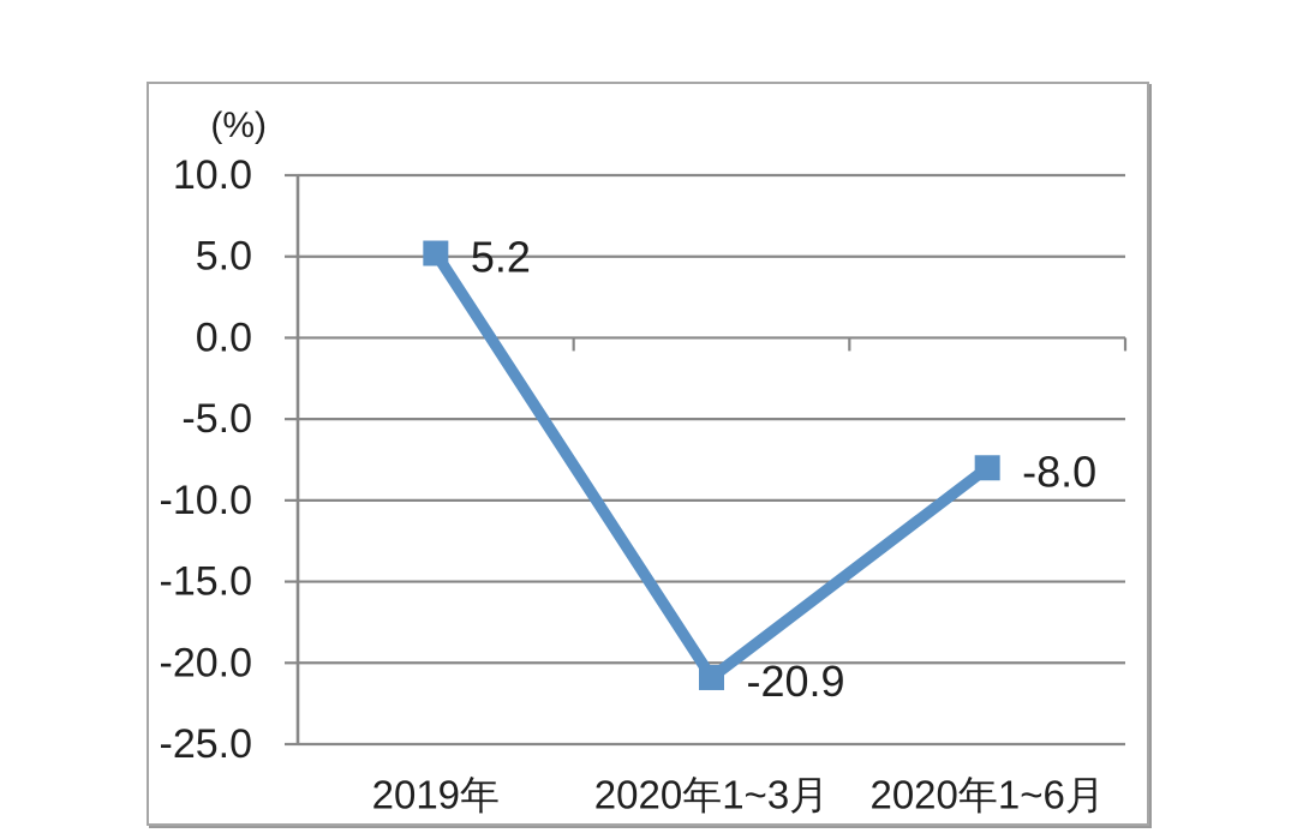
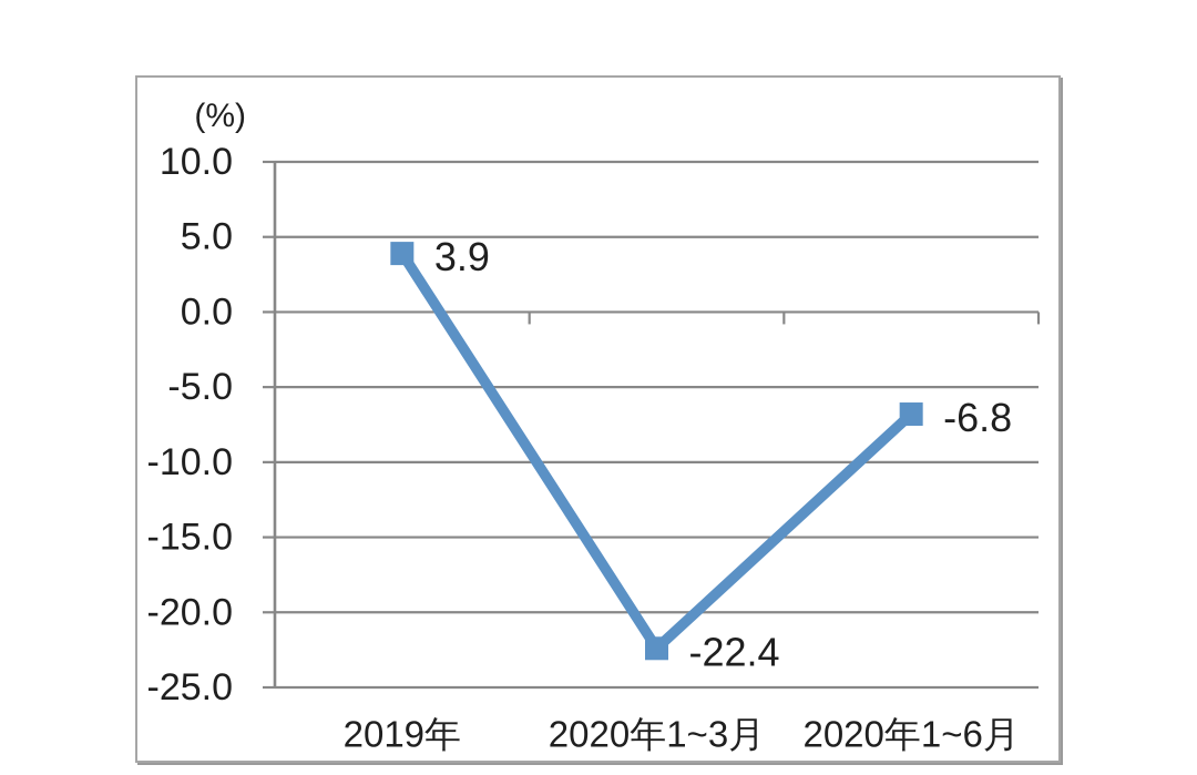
2019年: 5.2 -> 3.9
2020年1~3月: -20.9 -> -22.4
2020年1~6月: -8.0 -> -6.8
